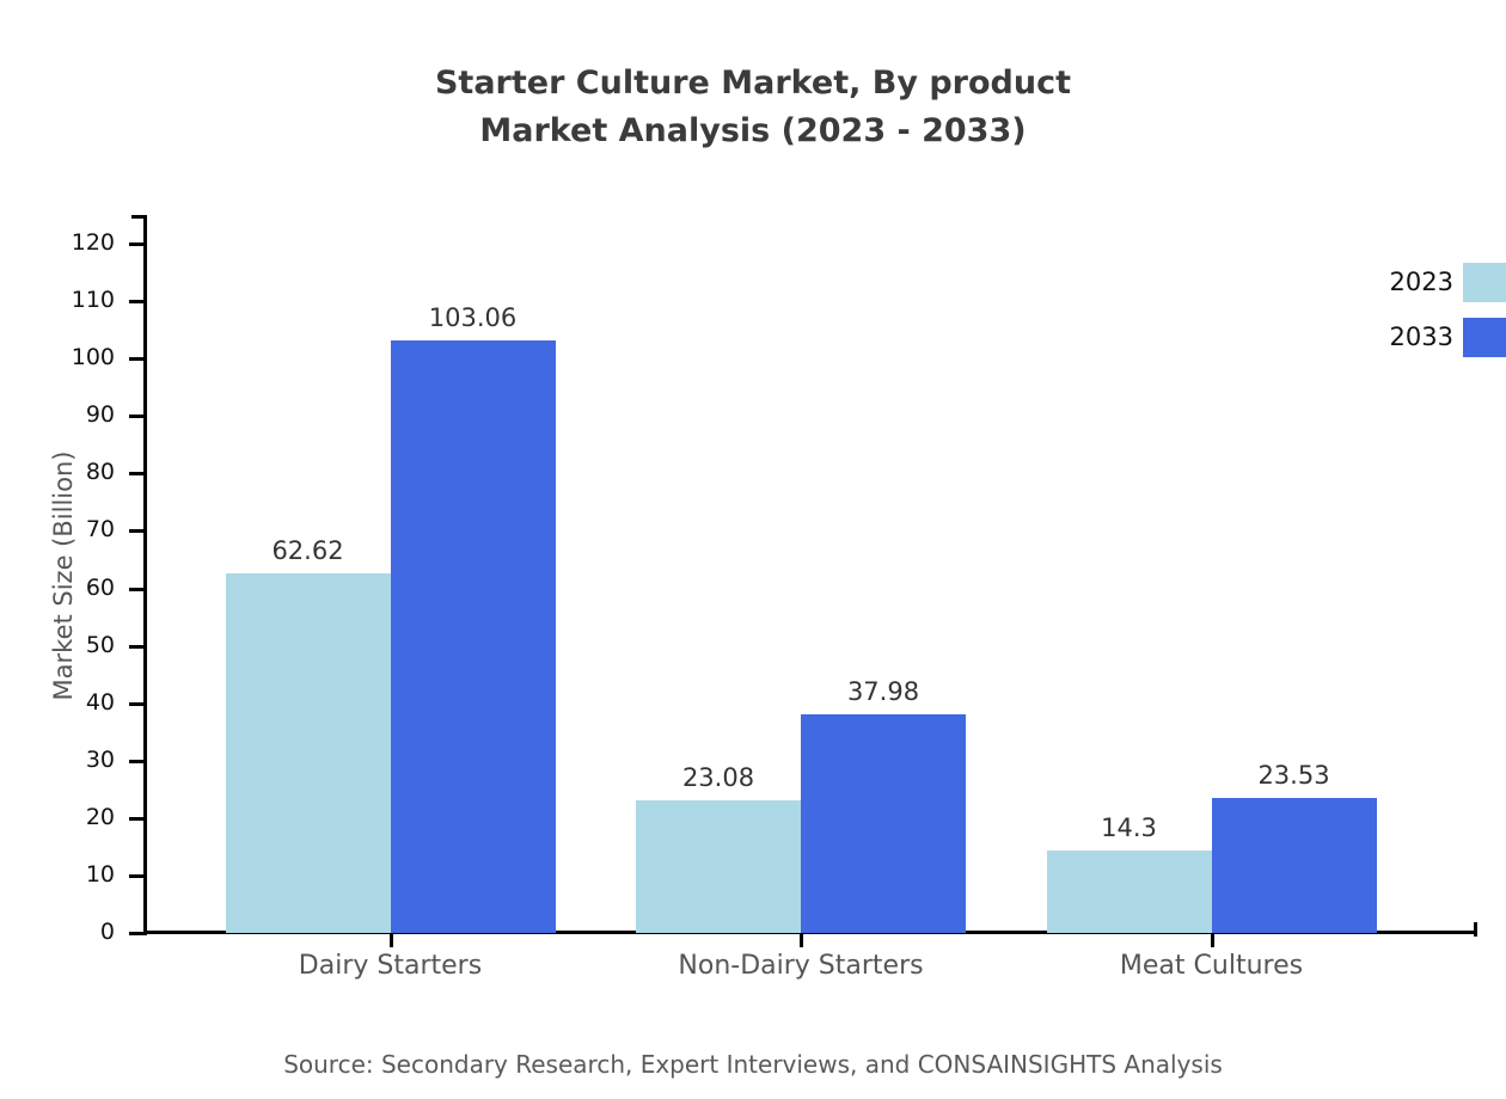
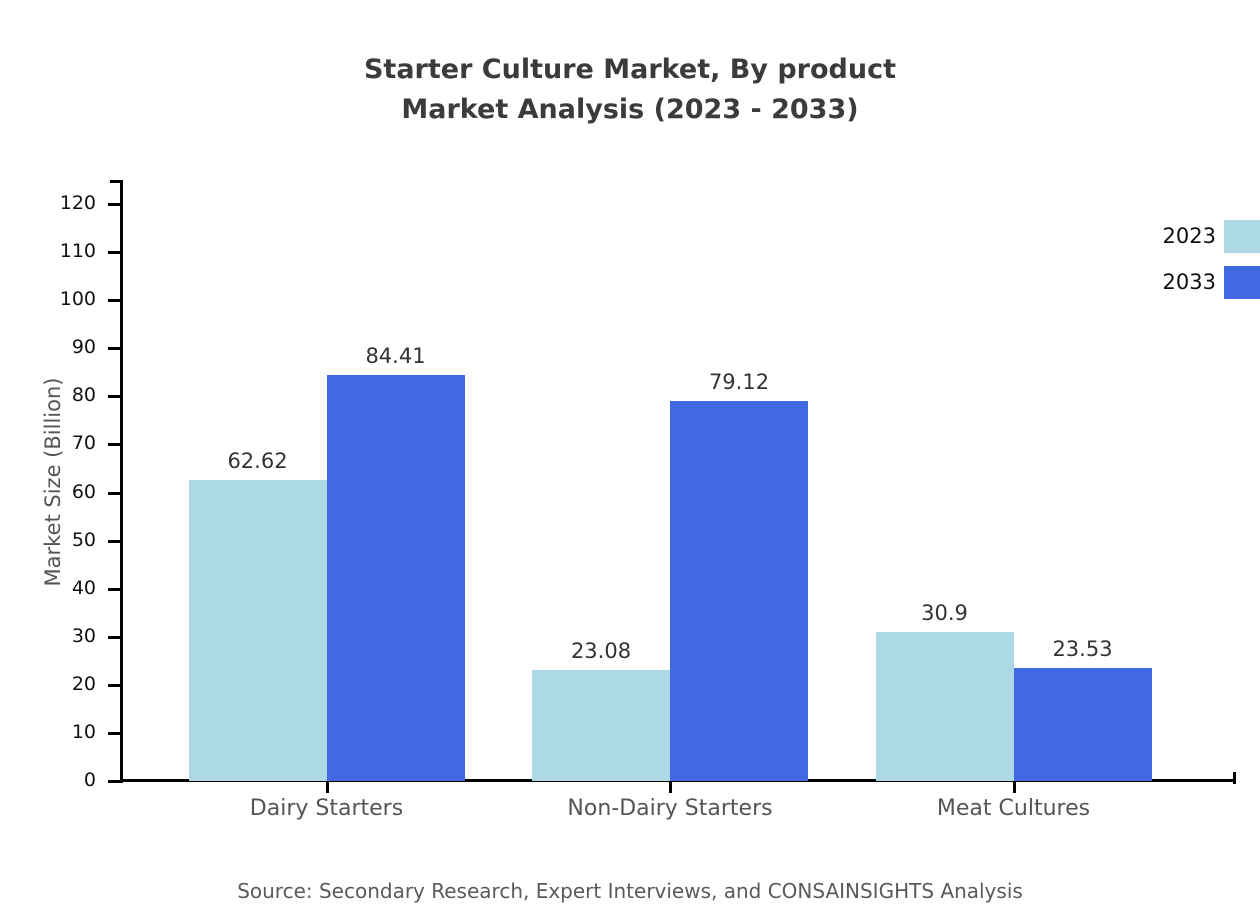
2033/Dairy Starters: 103.06 -> 84.41
2033/Non-Dairy Starters: 37.98 -> 79.12
2023/Meat Cultures: 14.3 -> 30.9
